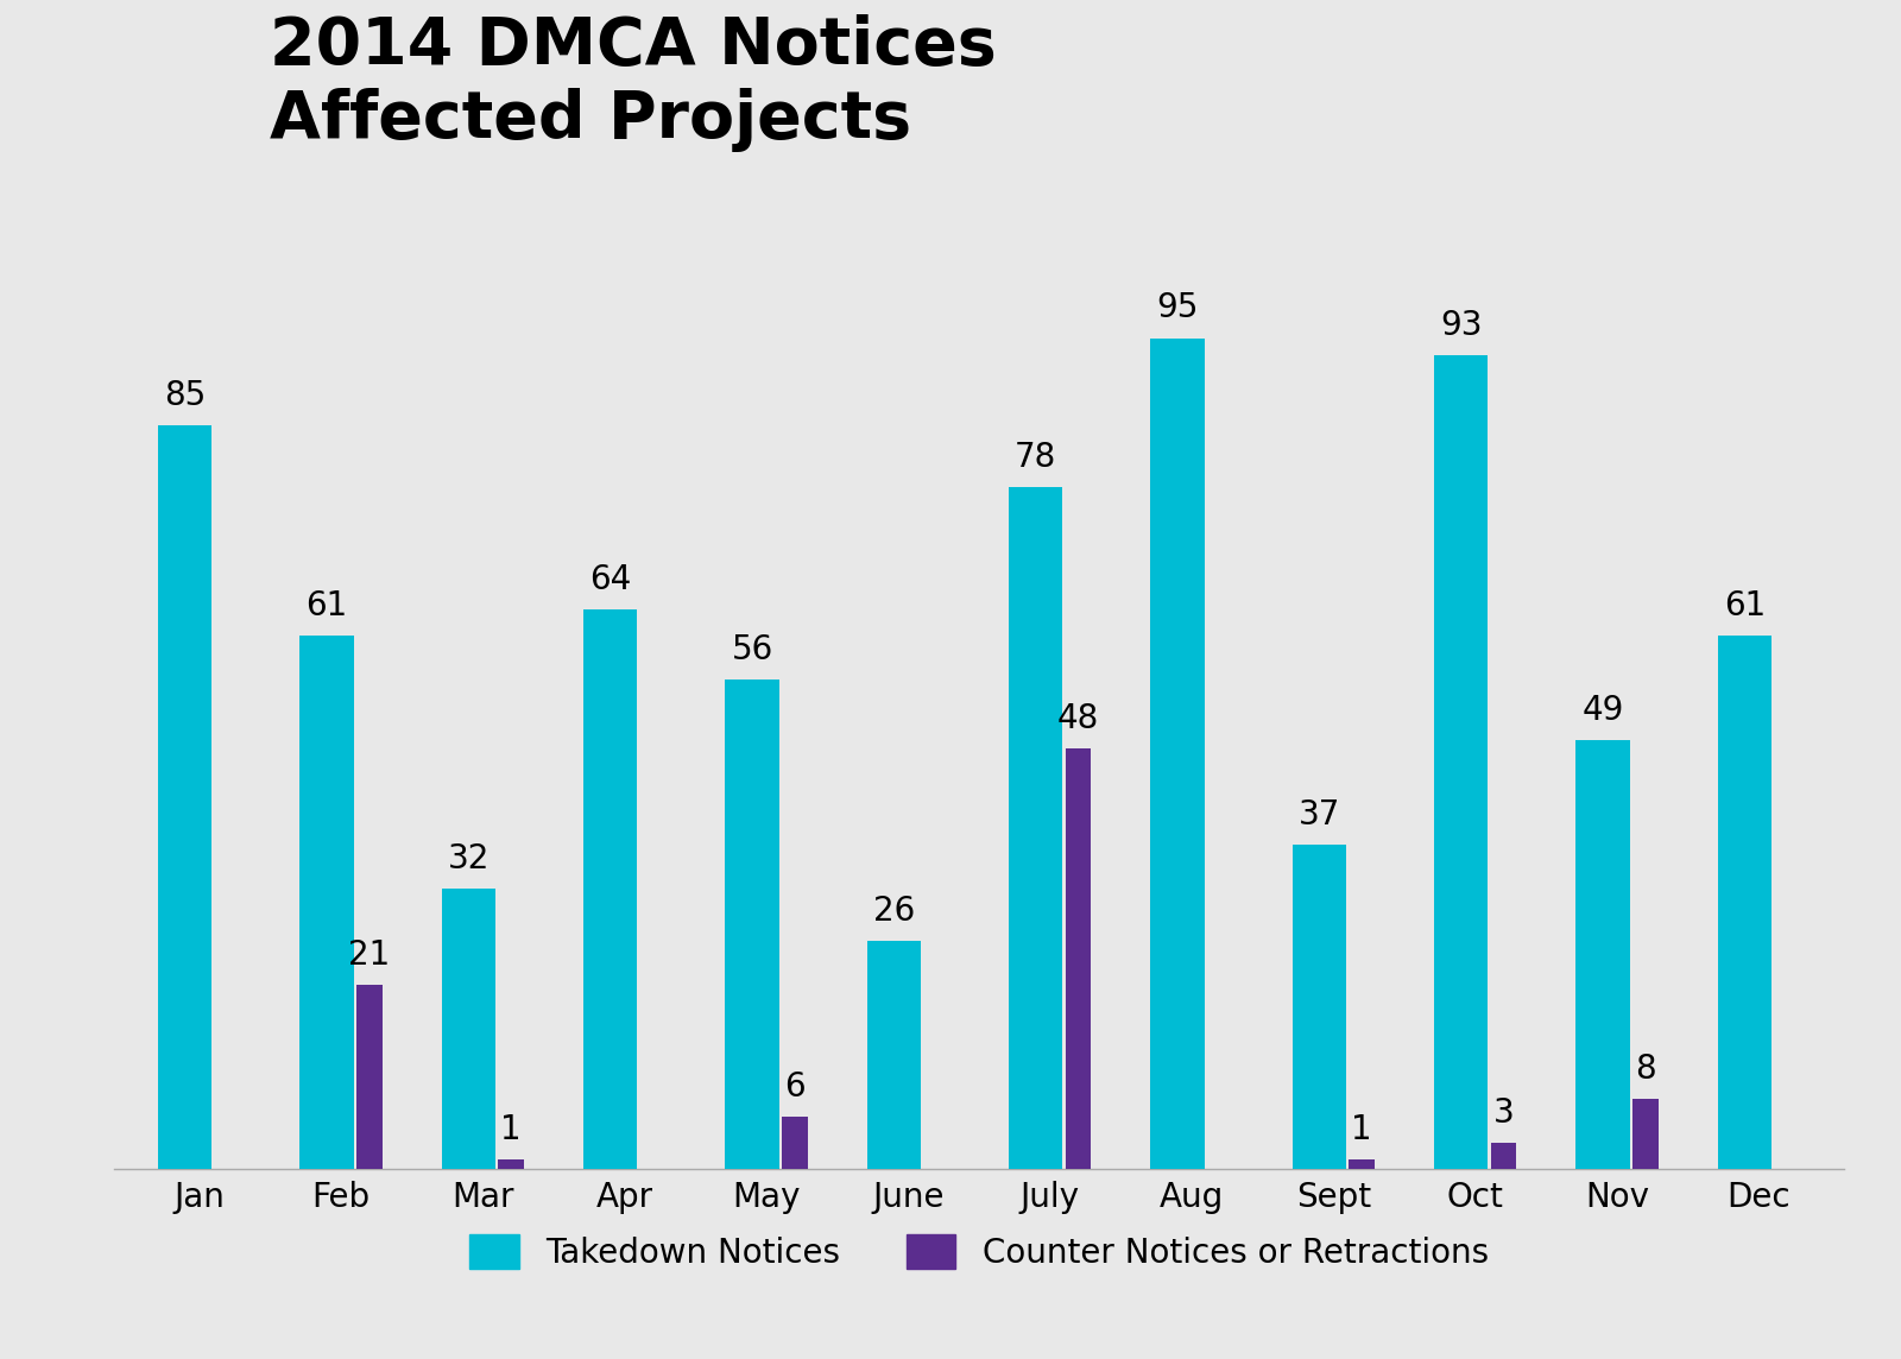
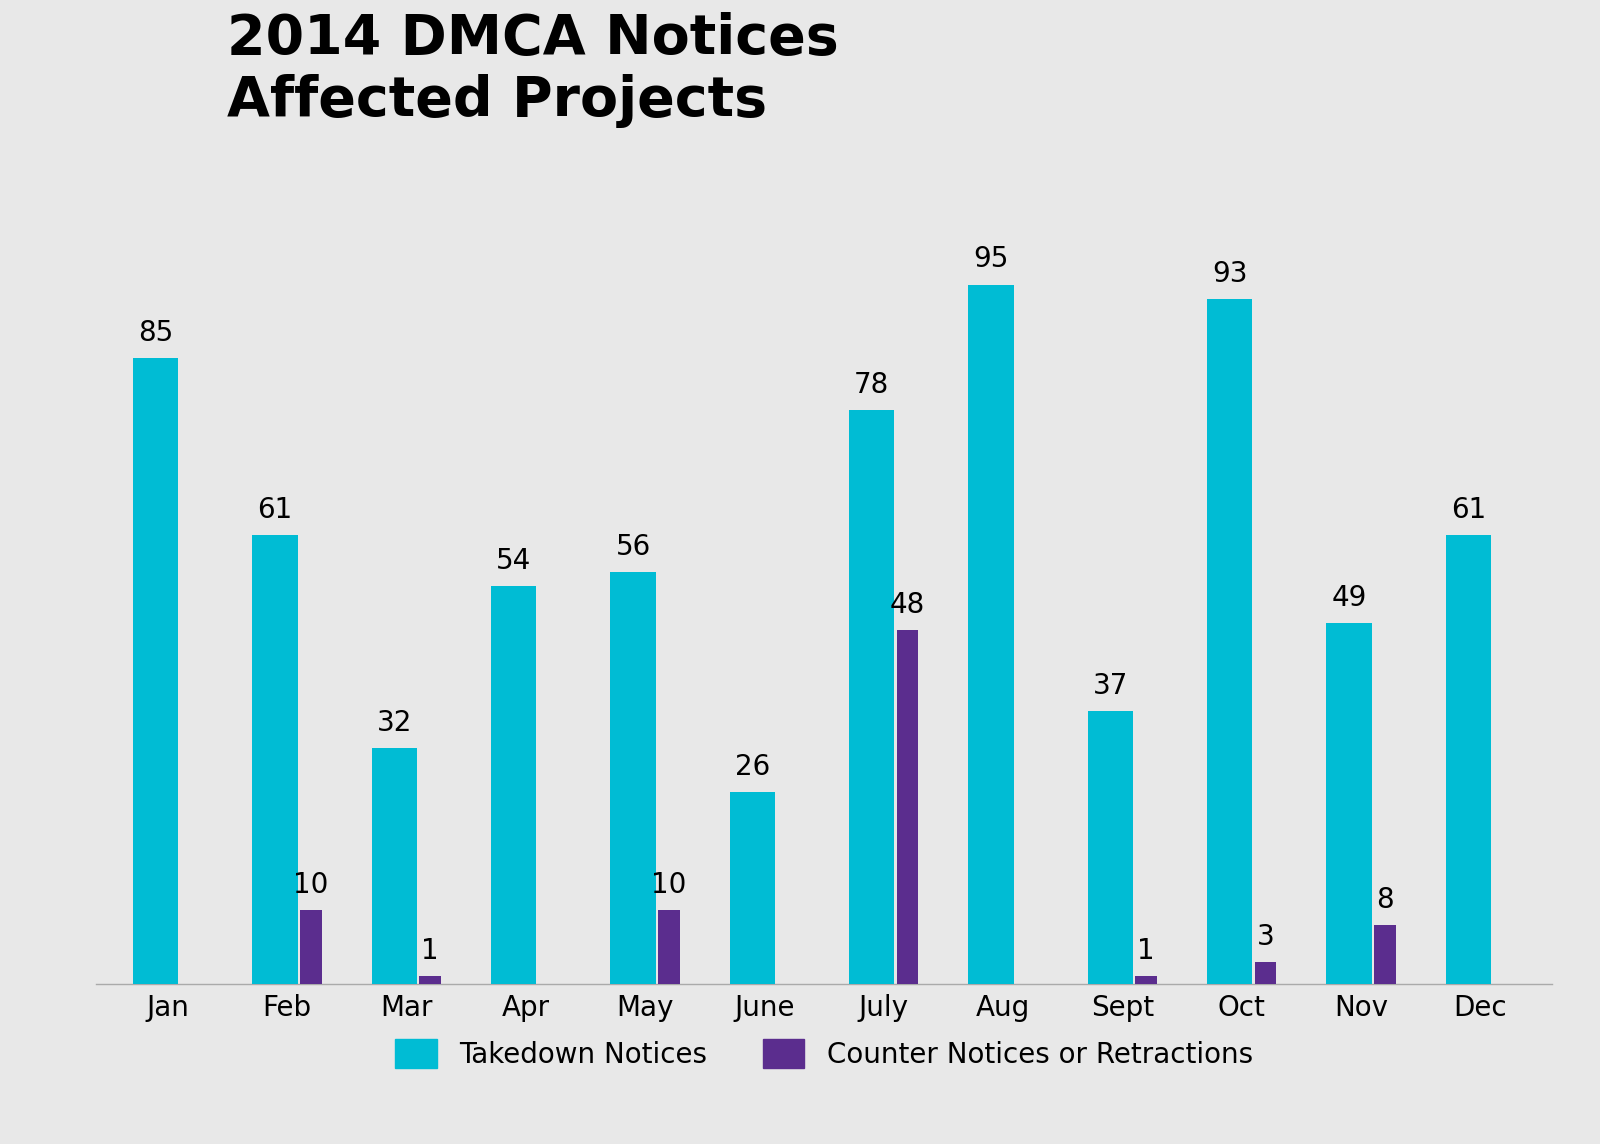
Counter Notices or Retractions/Feb: 21 -> 10
Takedown Notices/Apr: 64 -> 54
Counter Notices or Retractions/May: 6 -> 10
